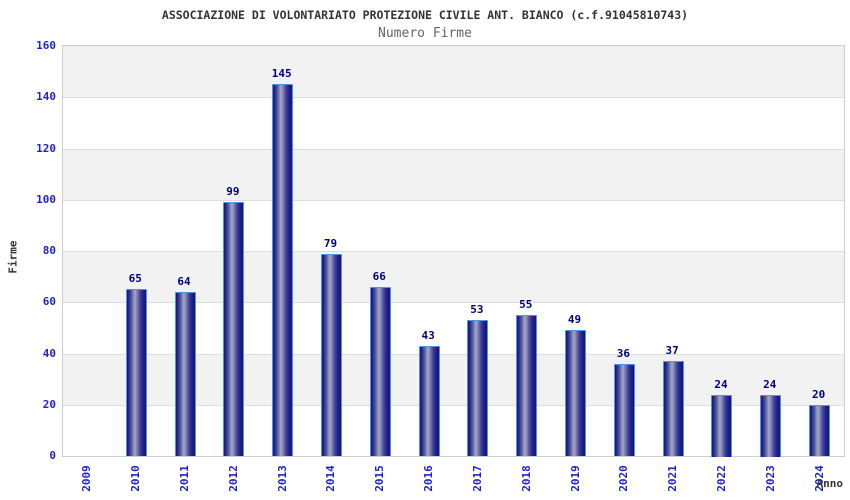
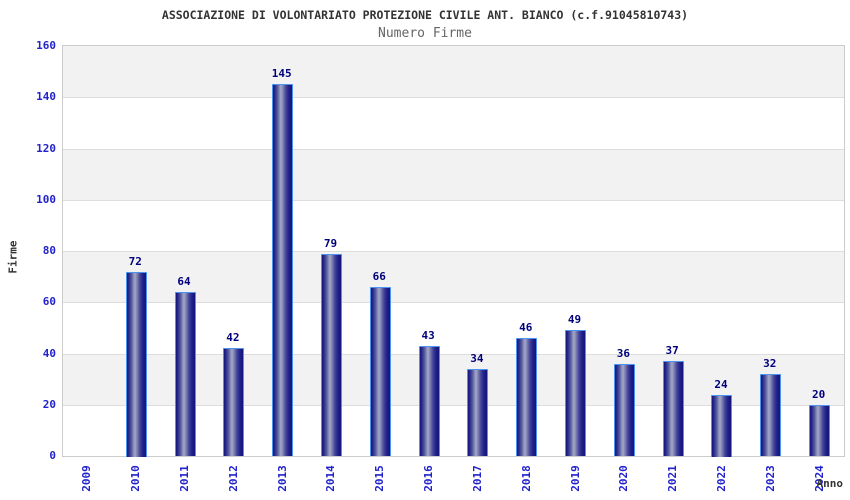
2010: 65 -> 72
2012: 99 -> 42
2017: 53 -> 34
2018: 55 -> 46
2023: 24 -> 32
